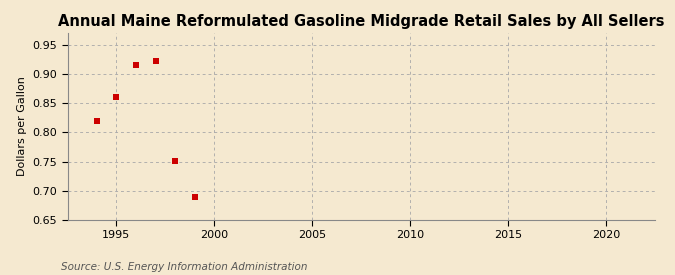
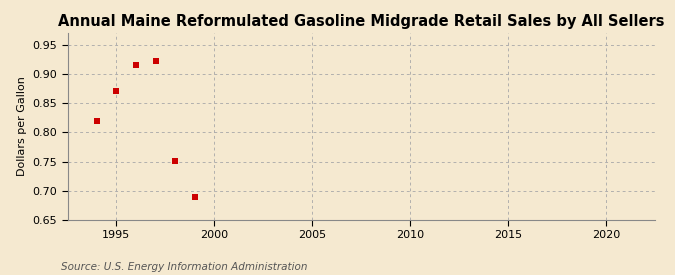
1995: 0.860 -> 0.871
